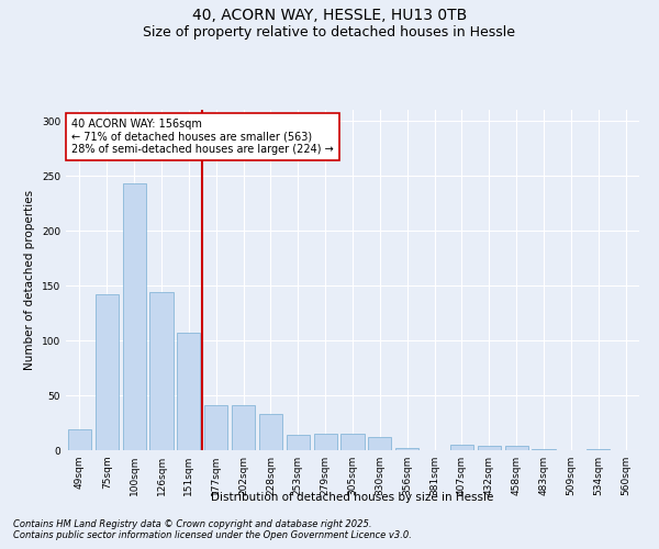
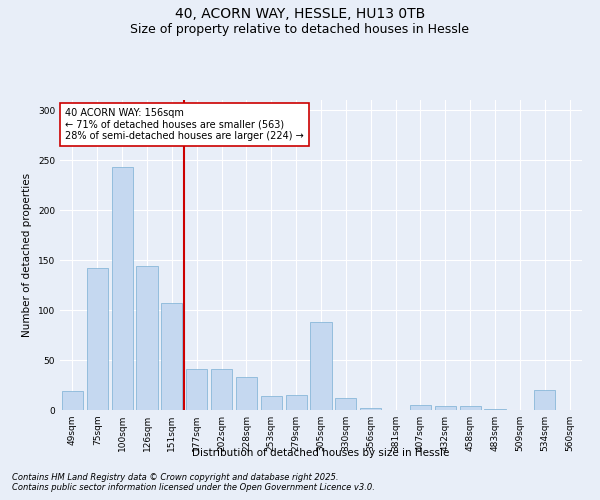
305sqm: 15 -> 88
534sqm: 1 -> 20
